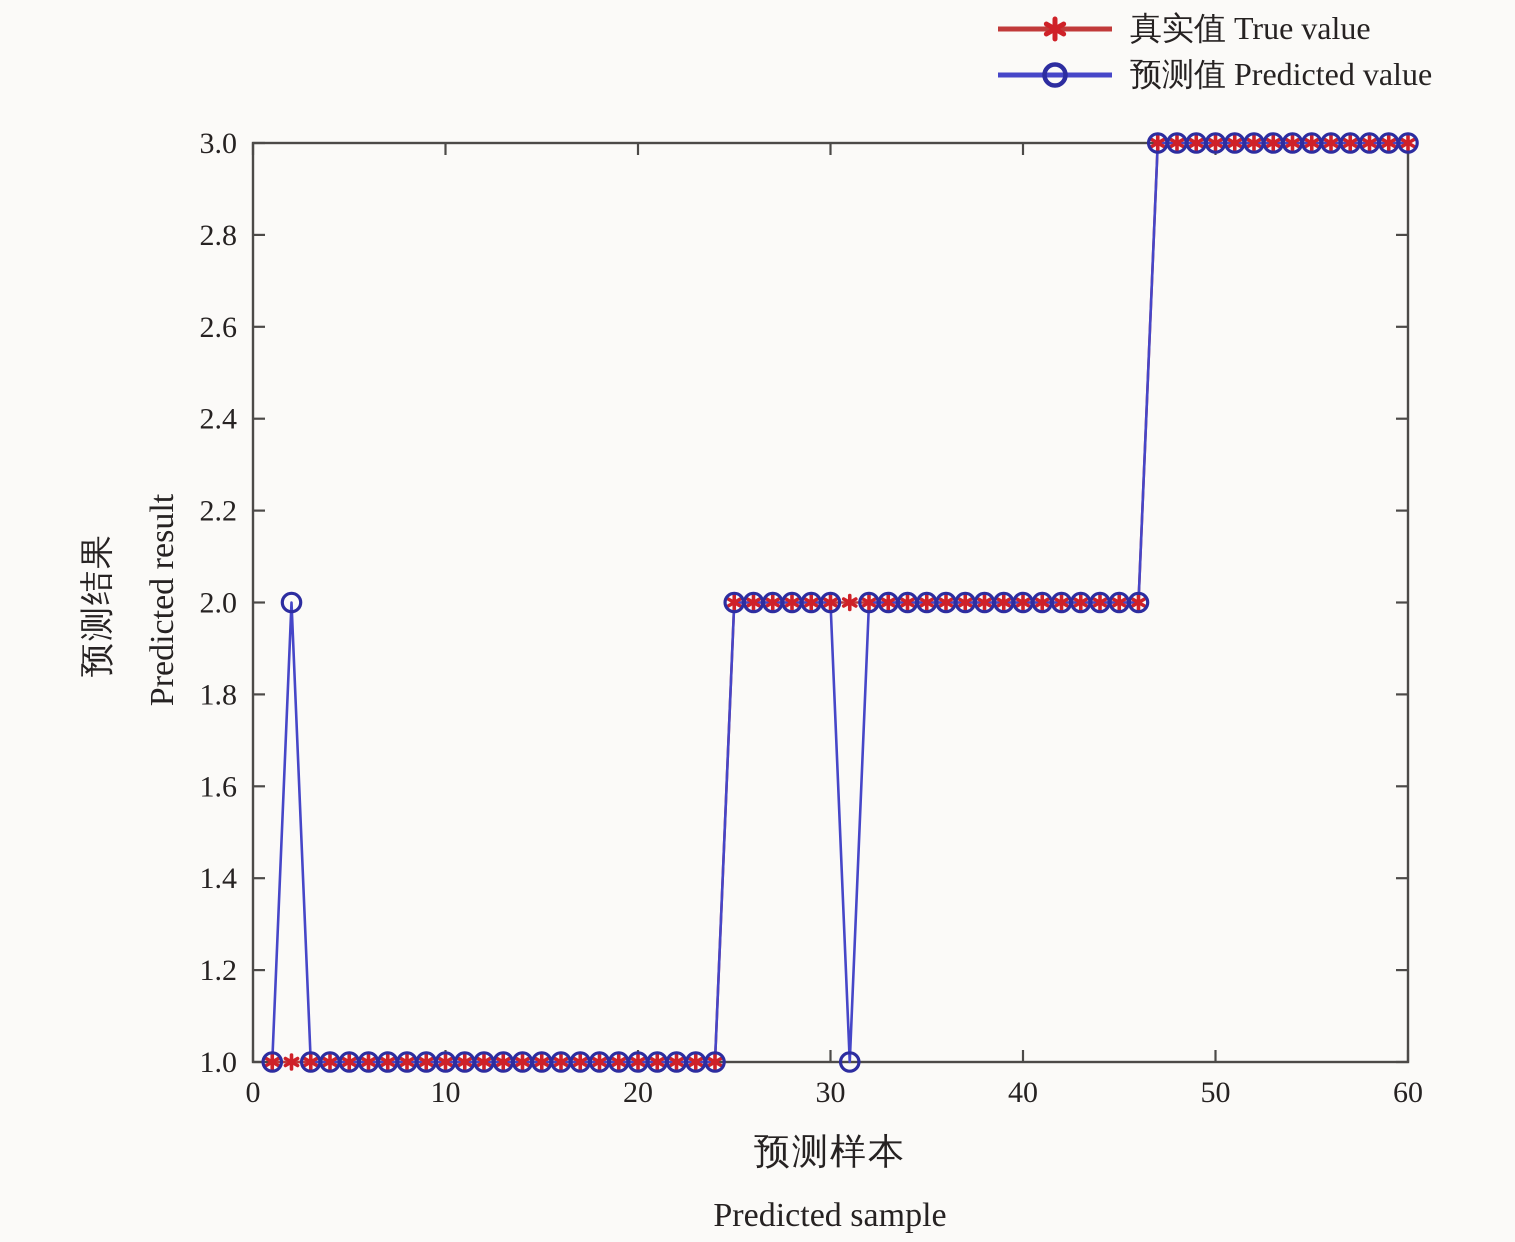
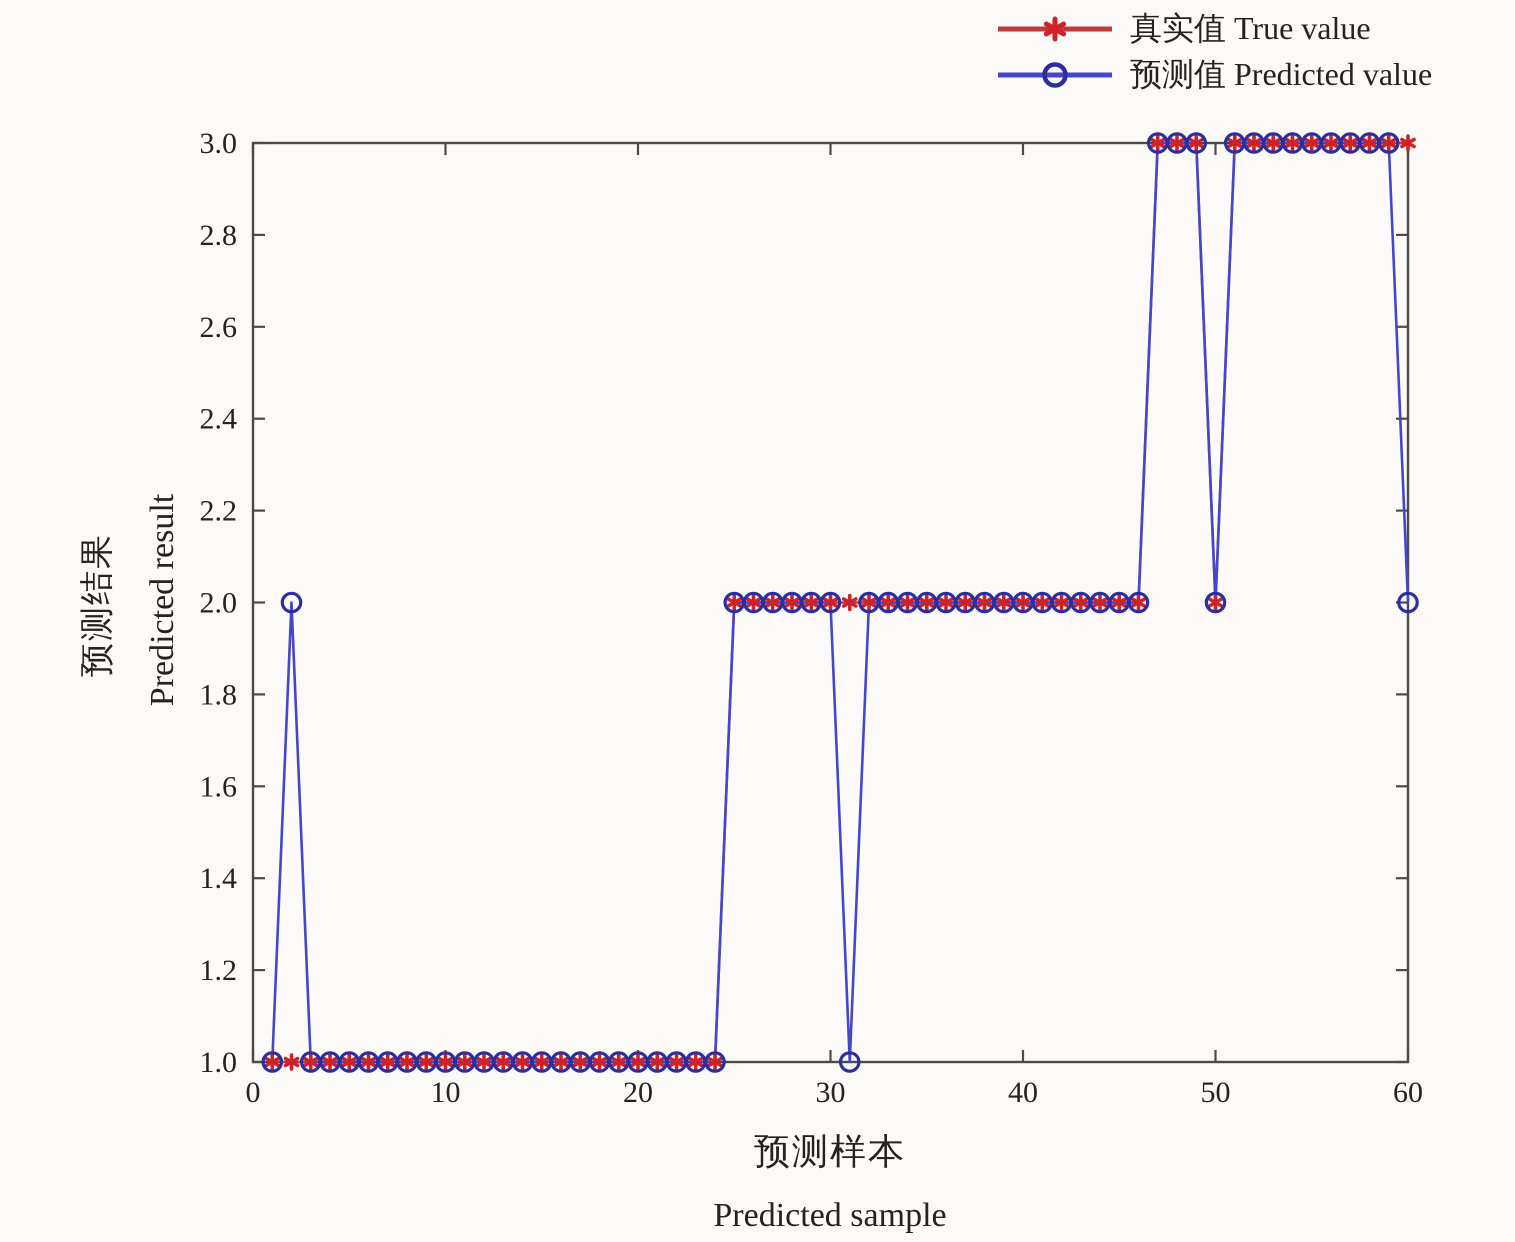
真实值 True value/50: 3 -> 2
预测值 Predicted value/50: 3 -> 2
预测值 Predicted value/60: 3 -> 2
